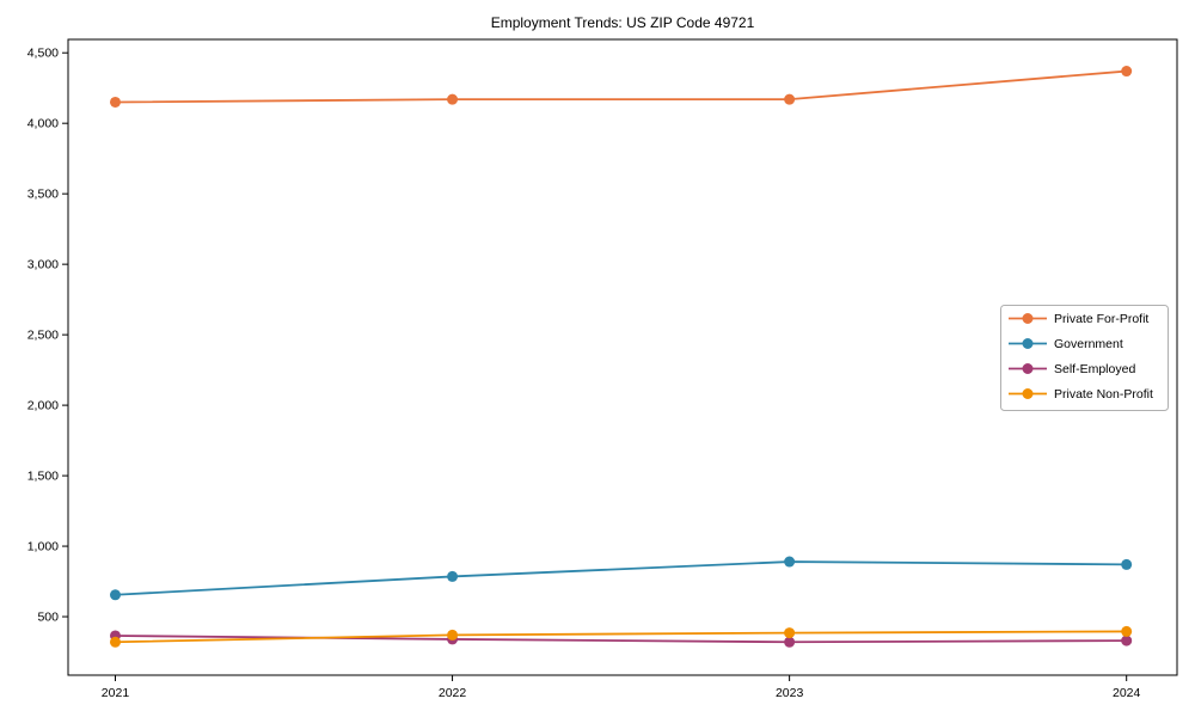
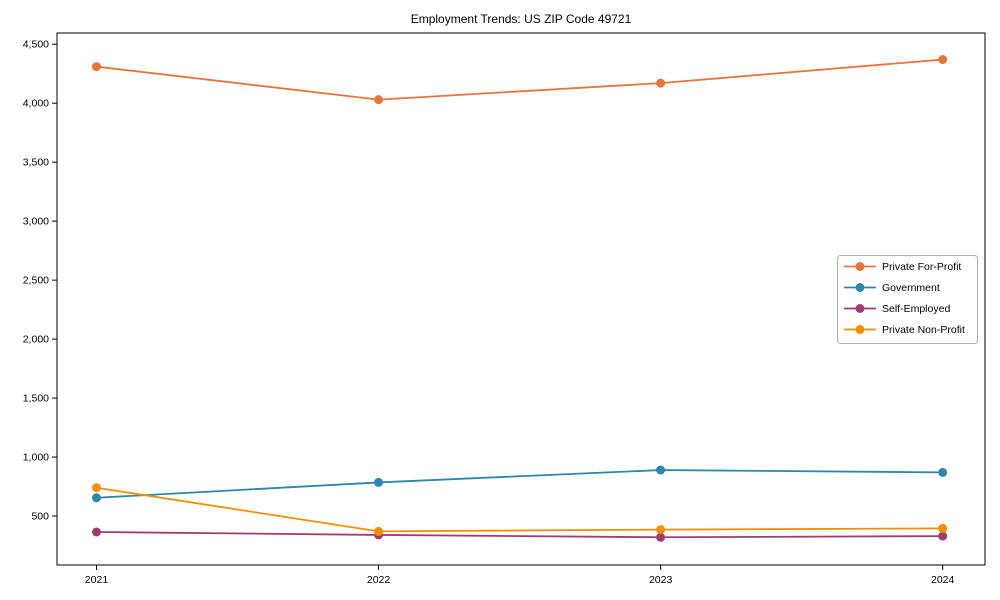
Private For-Profit/2021: 4150 -> 4310
Private Non-Profit/2021: 320 -> 740
Private For-Profit/2022: 4170 -> 4030
